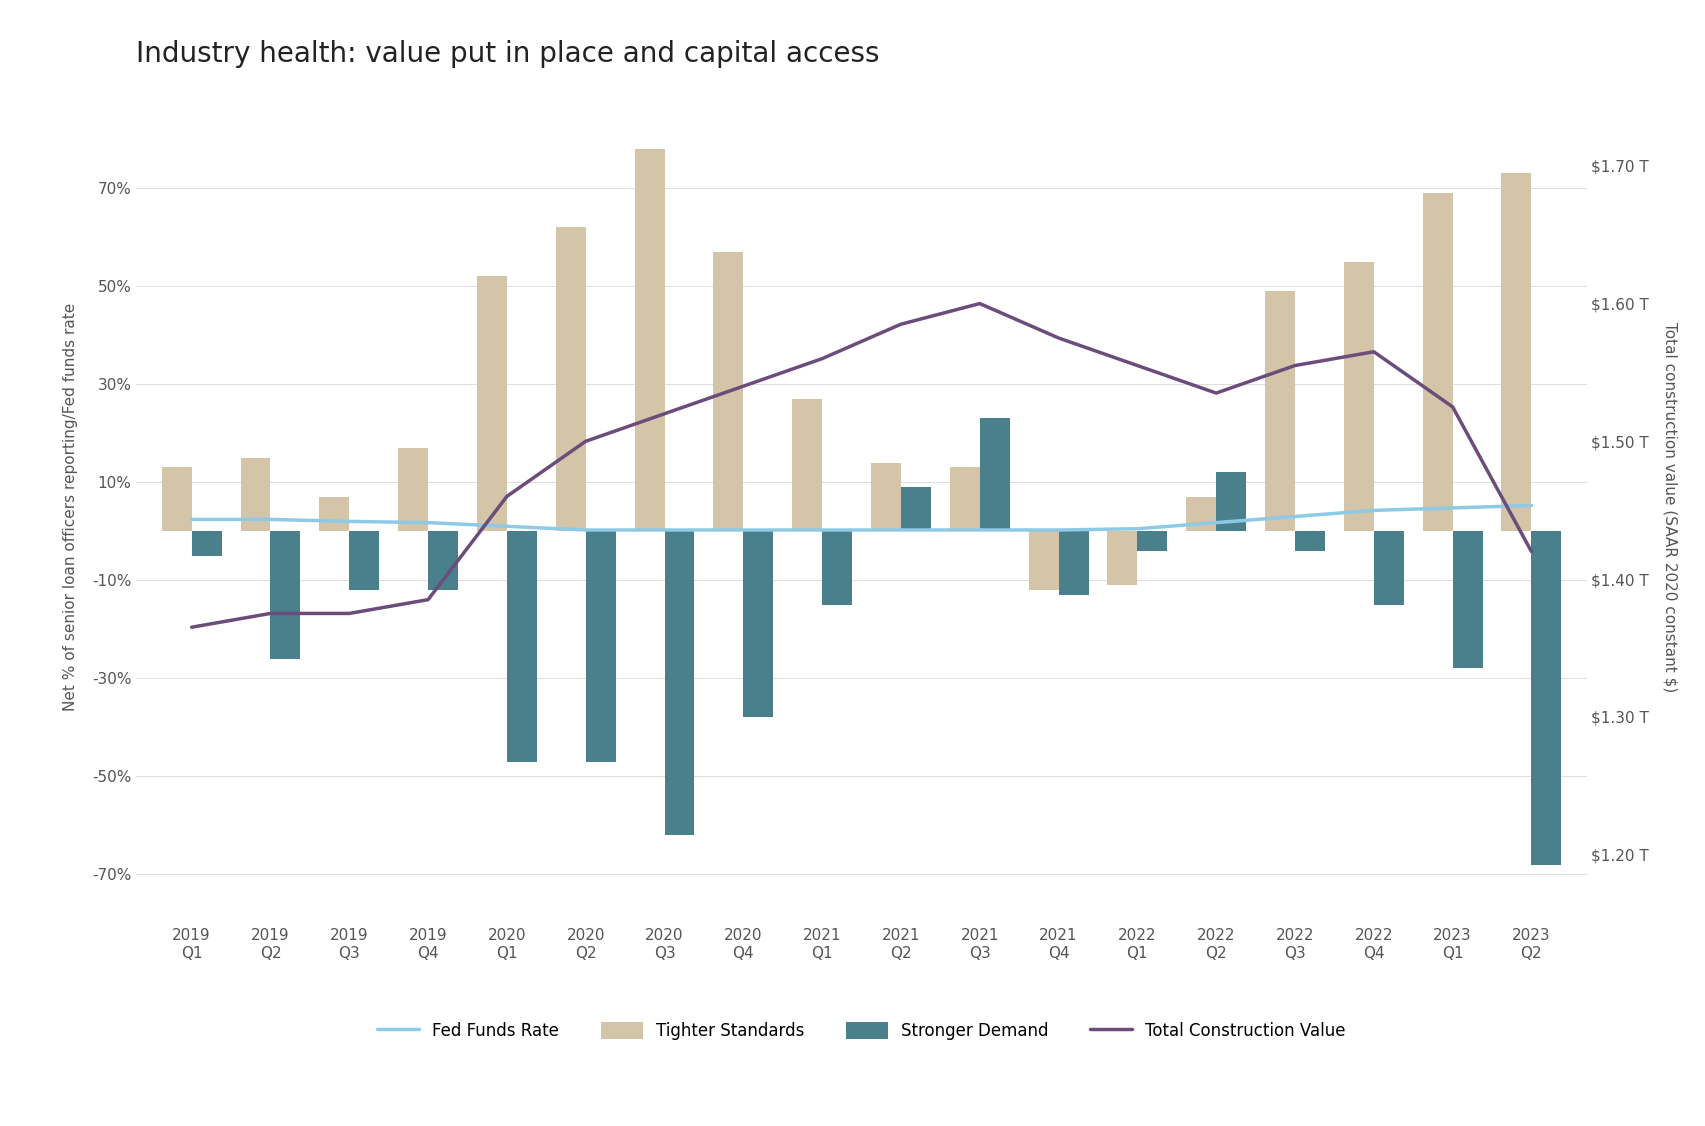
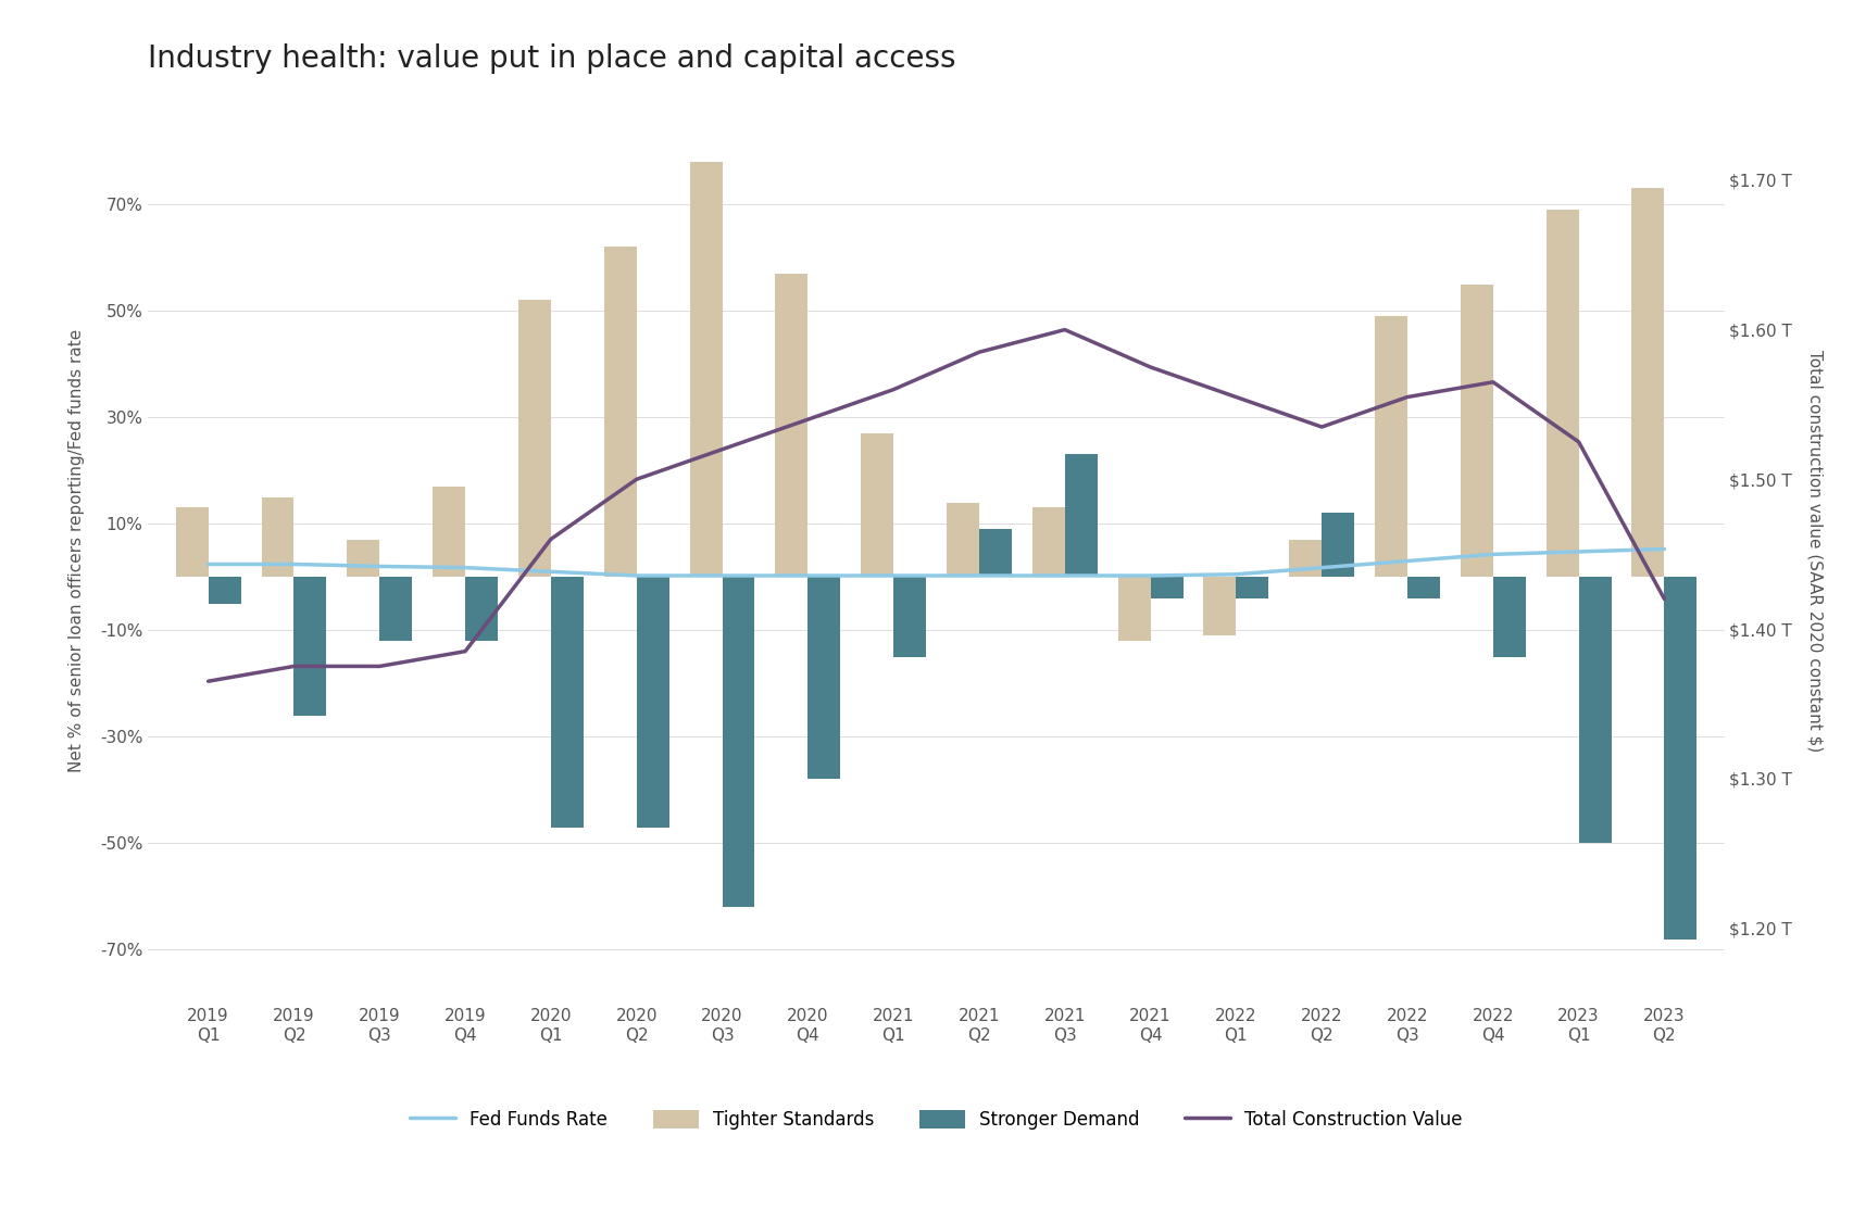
Stronger Demand/2021 Q4: -13% -> -4%
Stronger Demand/2023 Q1: -28% -> -50%
